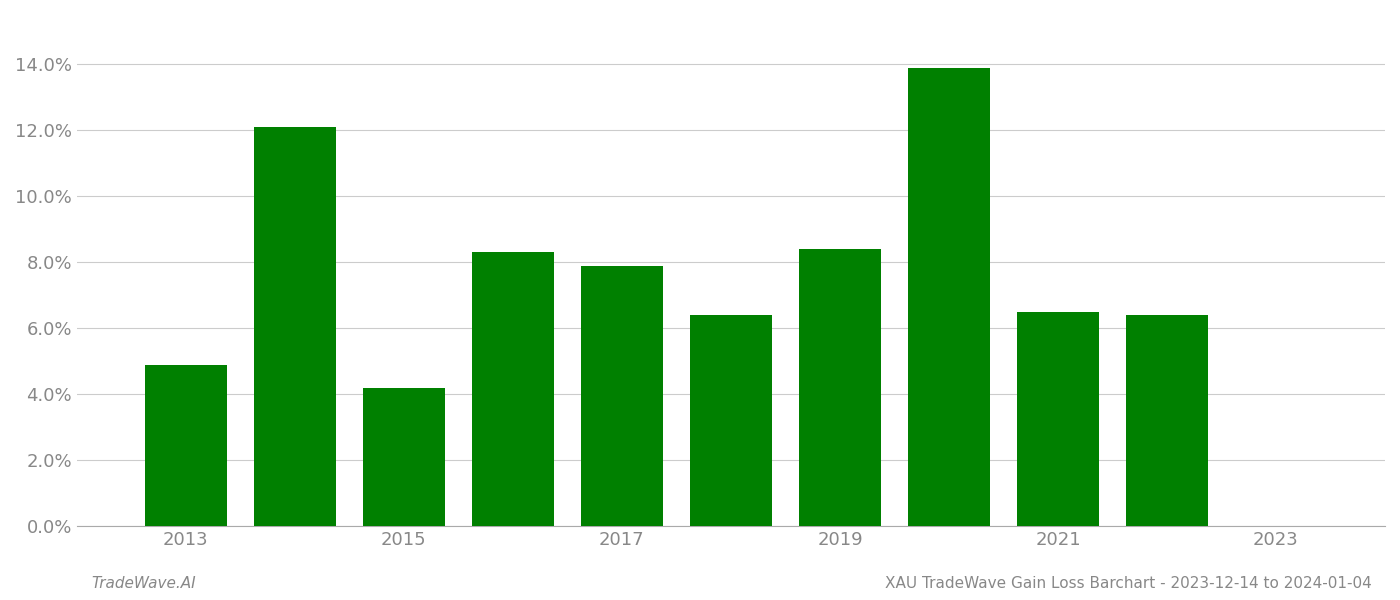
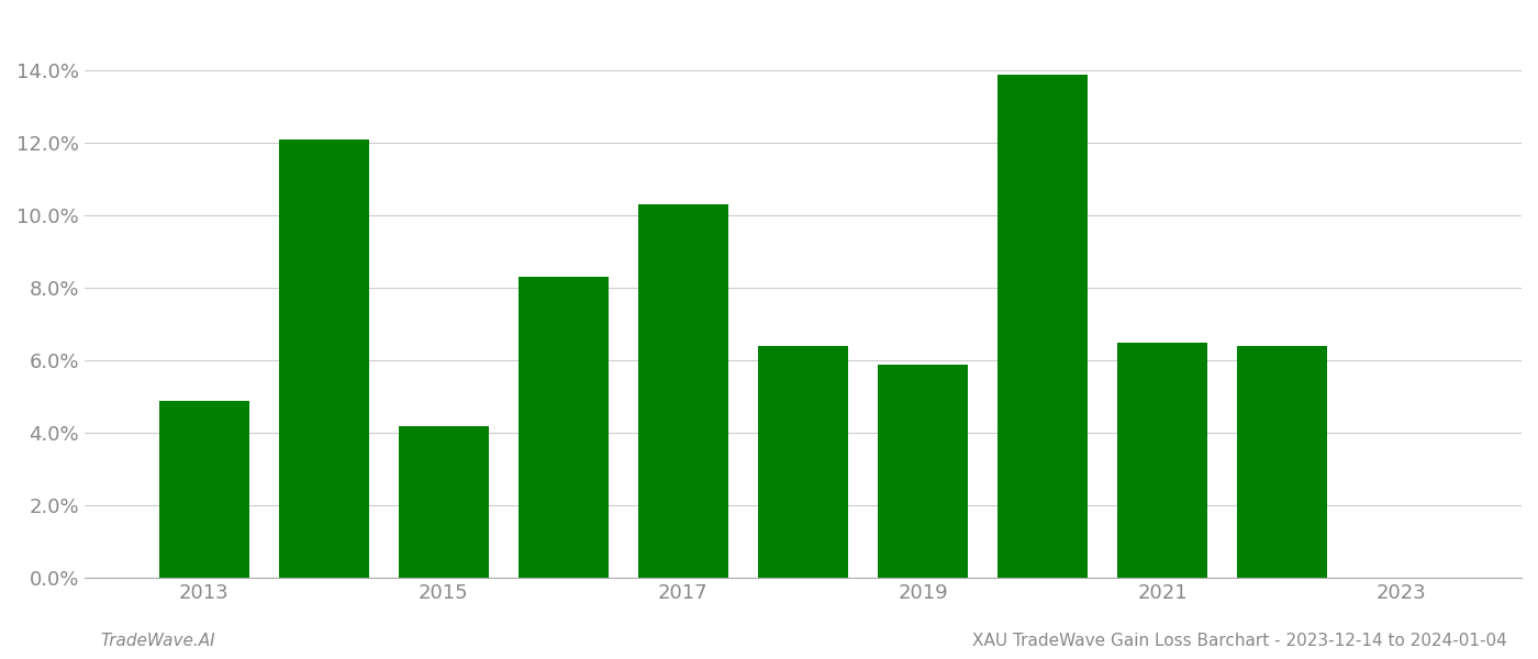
2017: 7.9% -> 10.3%
2019: 8.4% -> 5.9%
